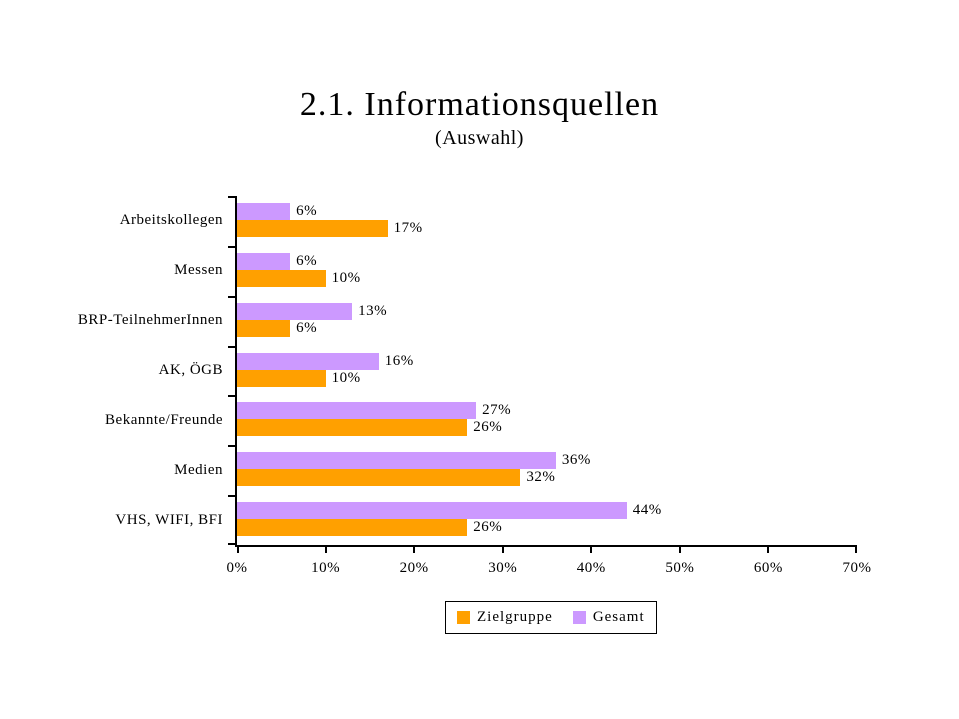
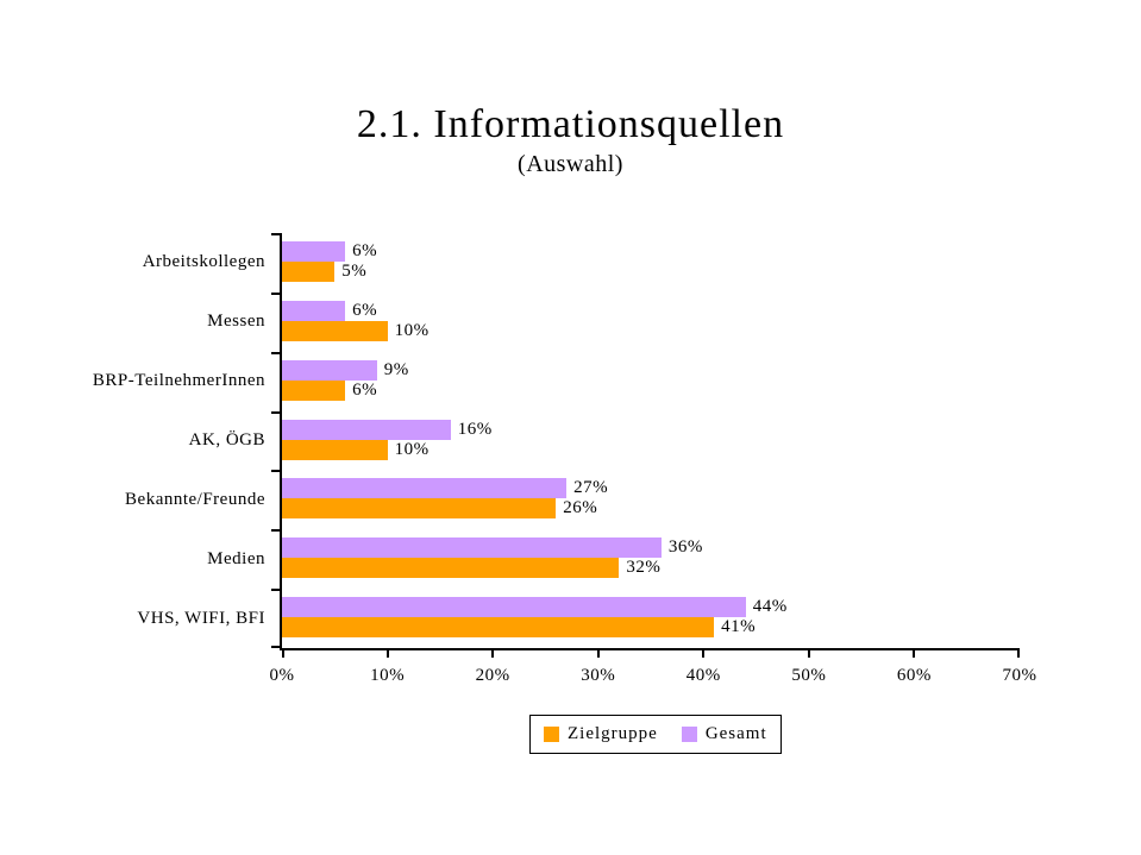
Zielgruppe/Arbeitskollegen: 17% -> 5%
Gesamt/BRP-TeilnehmerInnen: 13% -> 9%
Zielgruppe/VHS, WIFI, BFI: 26% -> 41%
